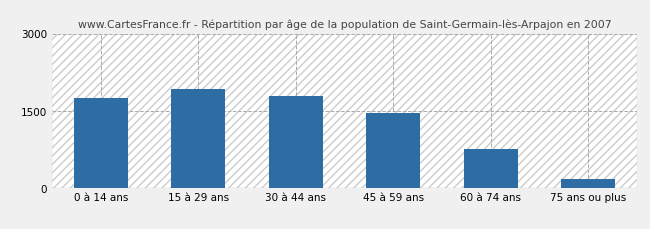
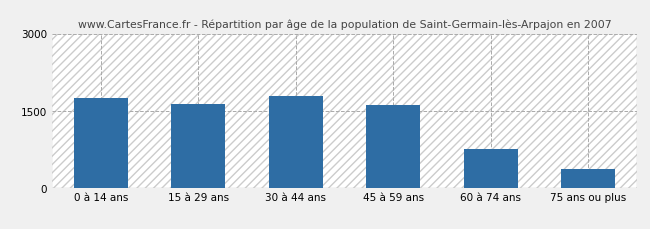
15 à 29 ans: 1920 -> 1630
45 à 59 ans: 1460 -> 1600
75 ans ou plus: 160 -> 370
